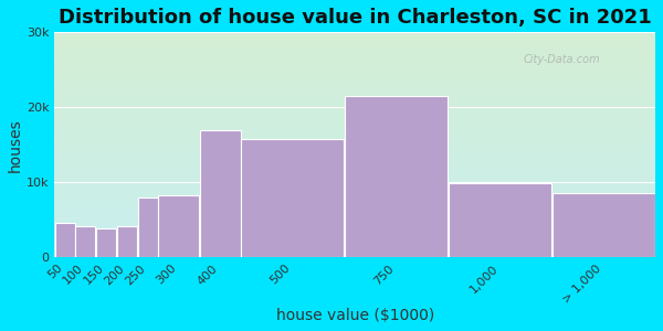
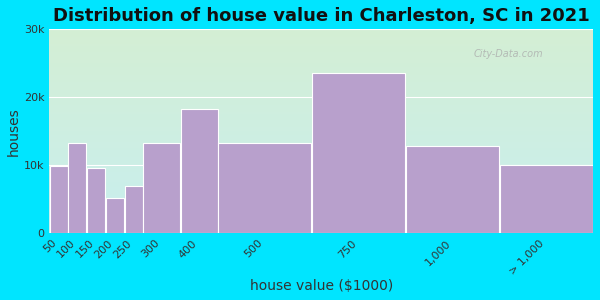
50: 4.5k -> 9.8k
100: 4.2k -> 13.2k
150: 3.8k -> 9.6k
200: 4.2k -> 5.2k
250: 8.0k -> 7.0k
300: 8.2k -> 13.2k
400: 17.0k -> 18.2k
500: 15.8k -> 13.2k
750: 21.5k -> 23.6k
1,000: 9.8k -> 12.8k
> 1,000: 8.5k -> 10.0k
